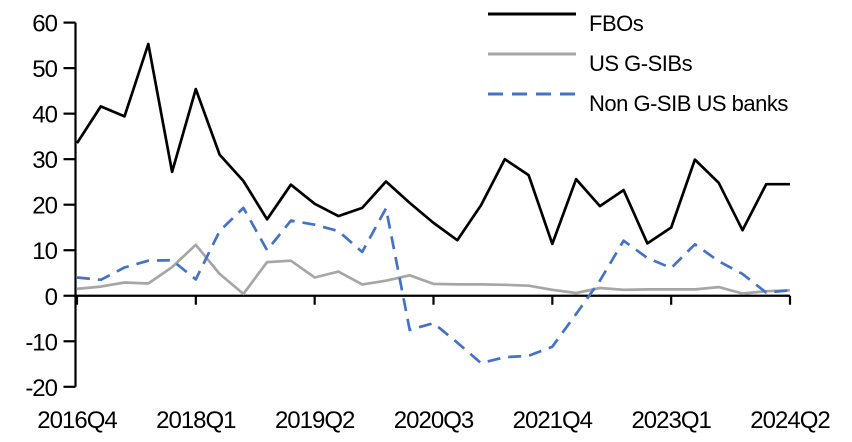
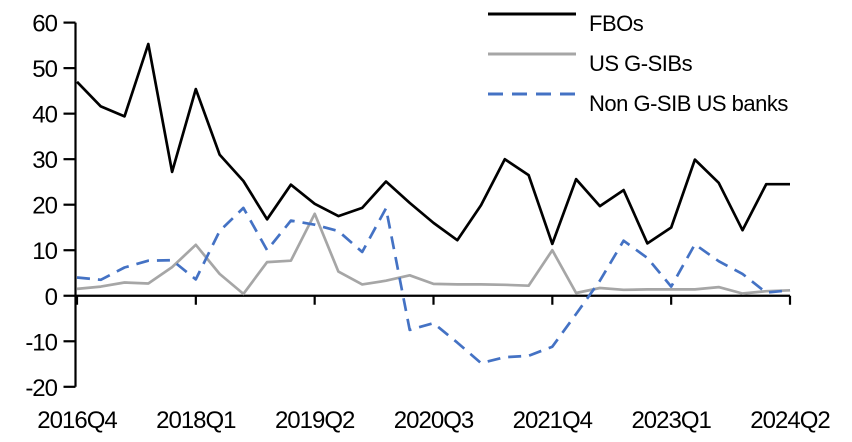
FBOs/2016Q4: 34 -> 47
US G-SIBs/2019Q2: 4 -> 18
US G-SIBs/2021Q4: 1 -> 10
Non G-SIB US banks/2023Q1: 6 -> 2
